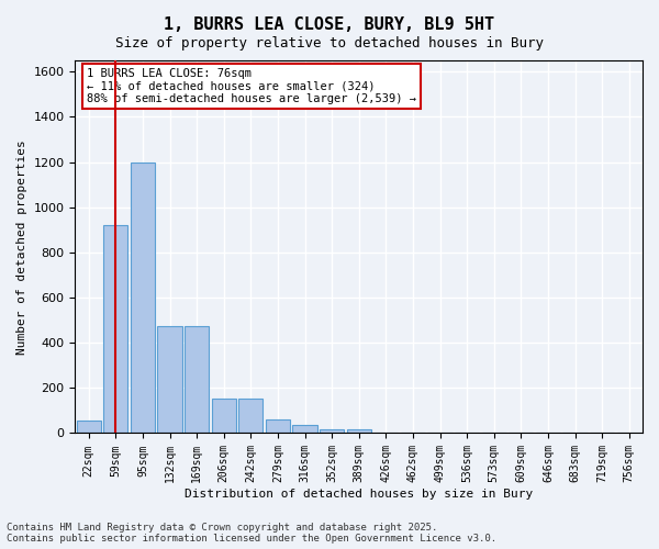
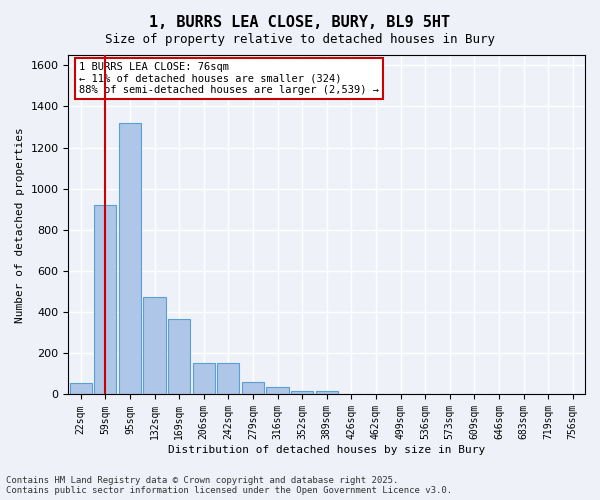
95sqm: 1200 -> 1320
169sqm: 475 -> 365
